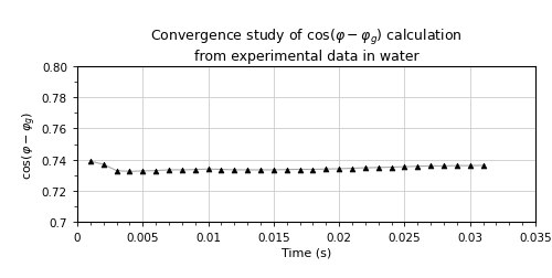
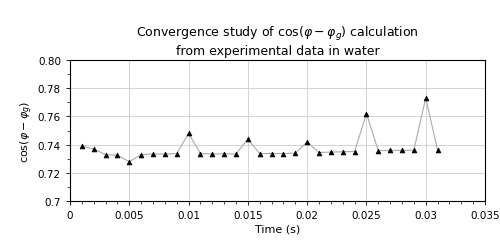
0.005: 0.733 -> 0.728
0.01: 0.734 -> 0.748
0.015: 0.734 -> 0.744
0.02: 0.734 -> 0.742
0.025: 0.736 -> 0.762
0.03: 0.736 -> 0.773
